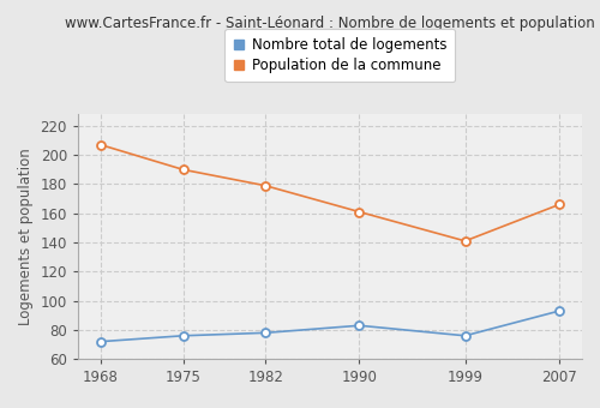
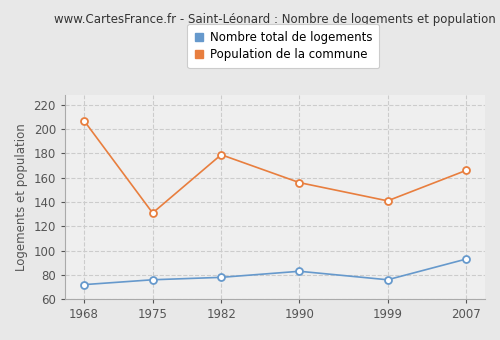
Population de la commune/1975: 190 -> 131
Population de la commune/1990: 161 -> 156
